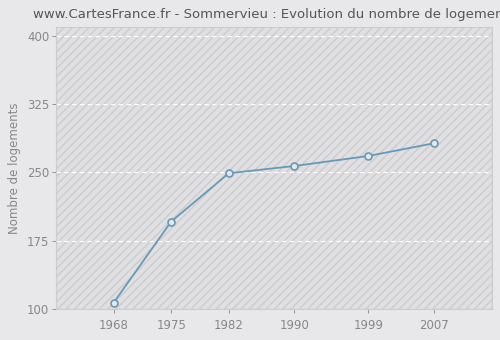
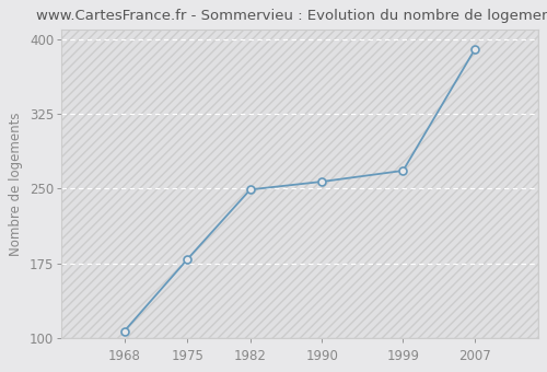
1975: 196 -> 179
2007: 282 -> 390
